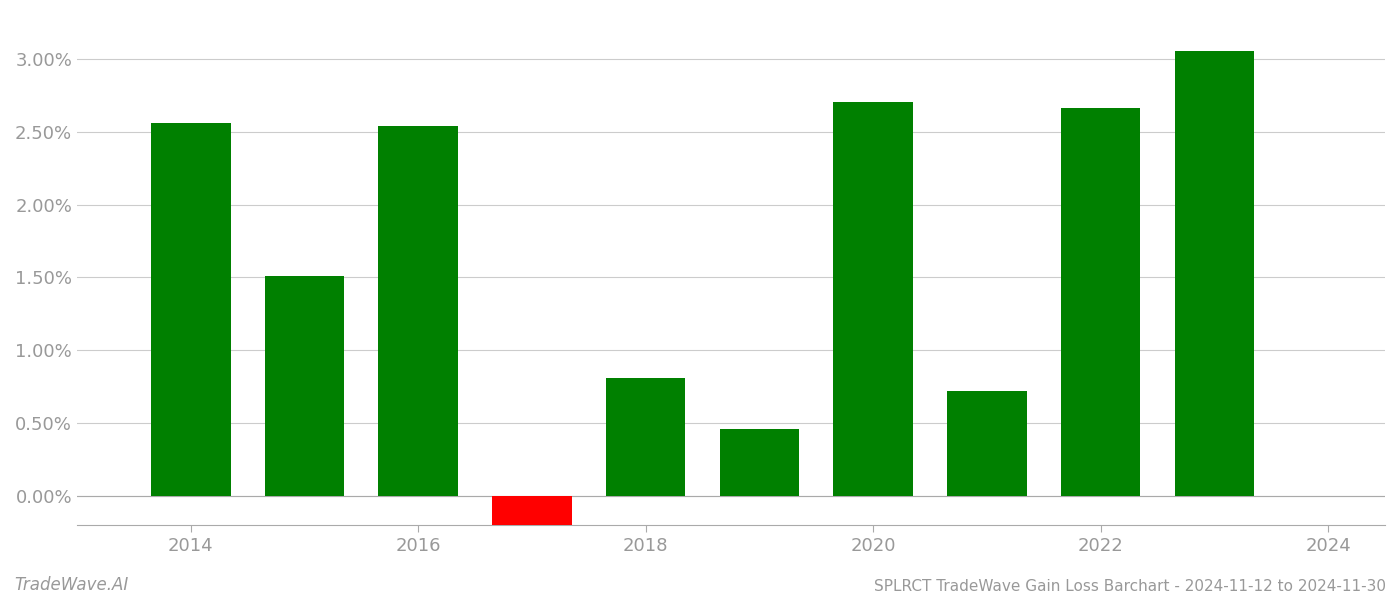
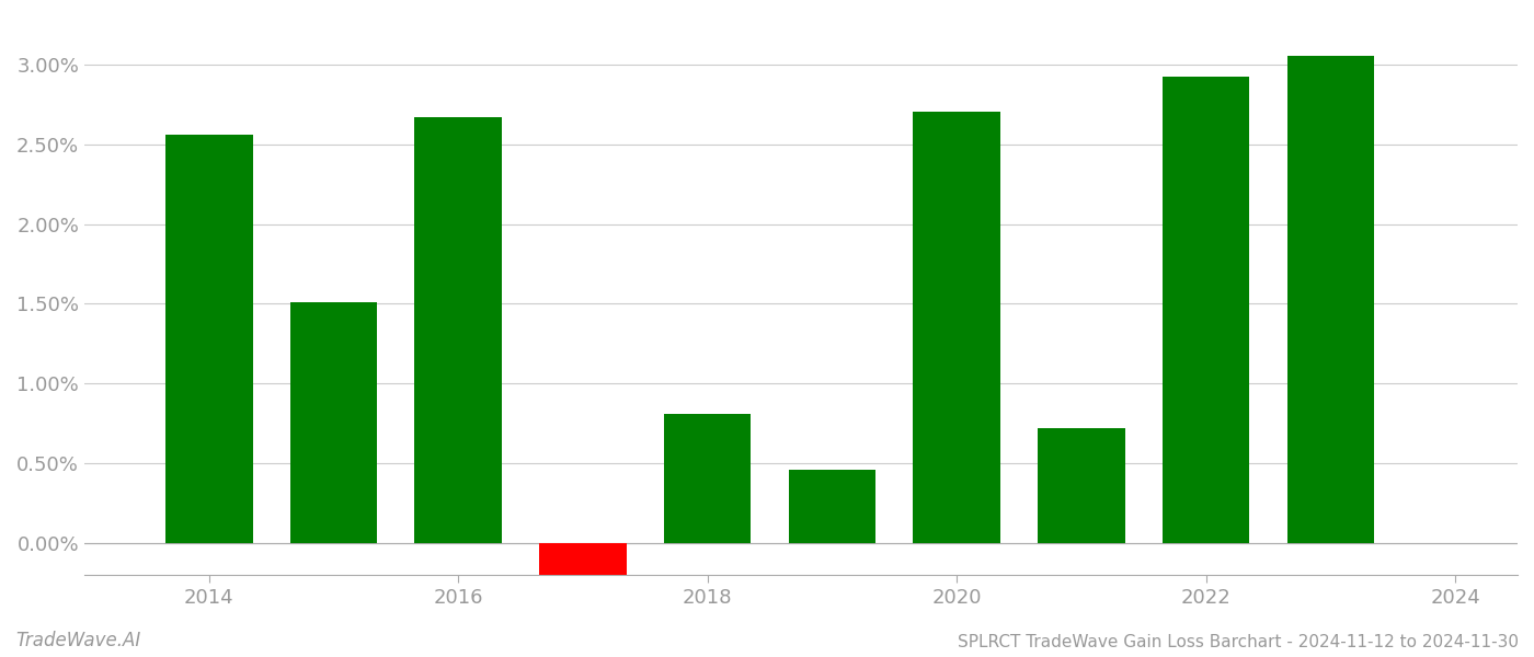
2016: 2.54% -> 2.67%
2022: 2.66% -> 2.92%
